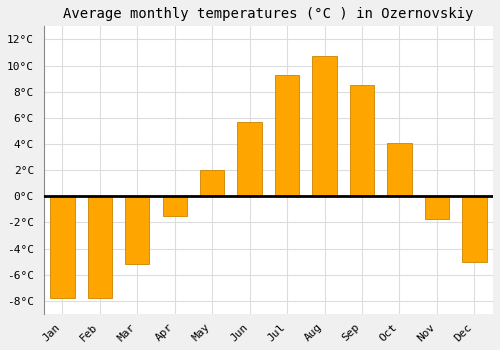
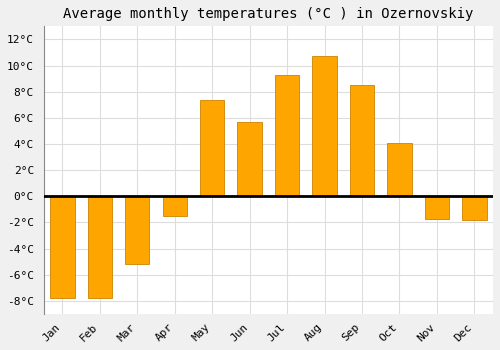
May: 2.0°C -> 7.4°C
Dec: -5.0°C -> -1.8°C
